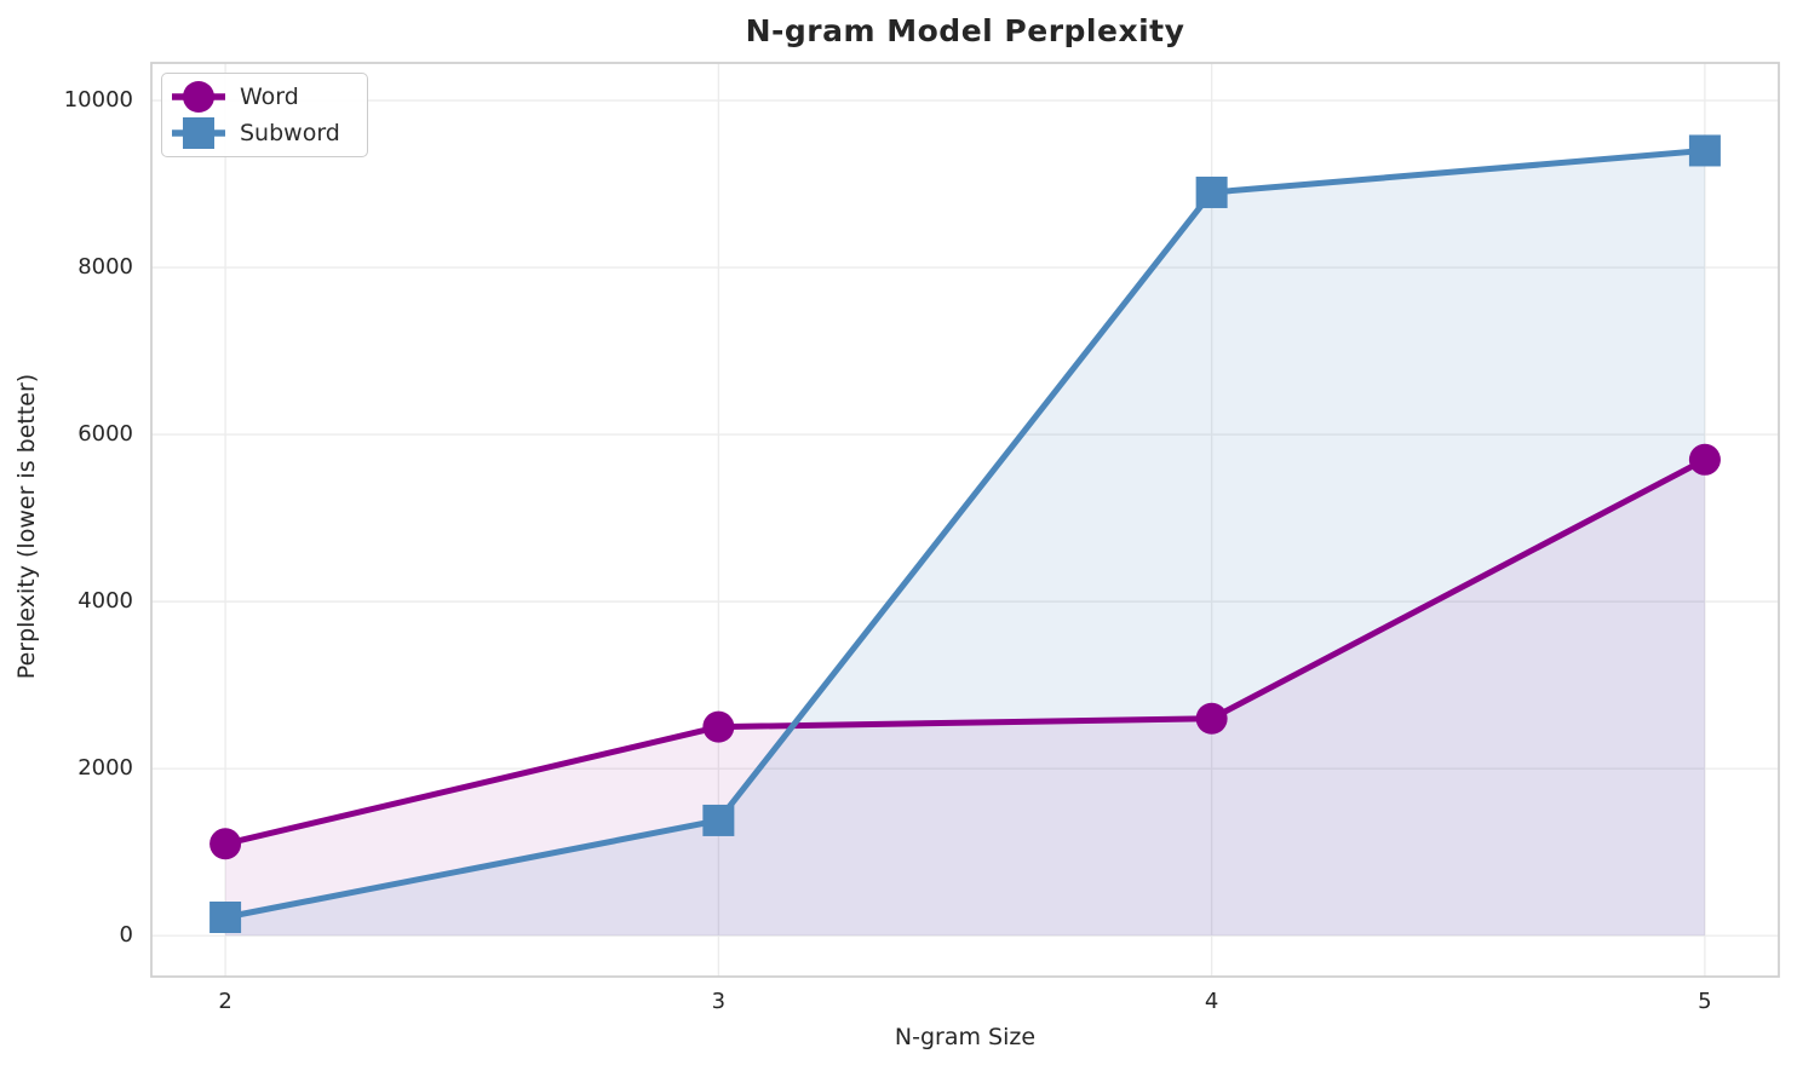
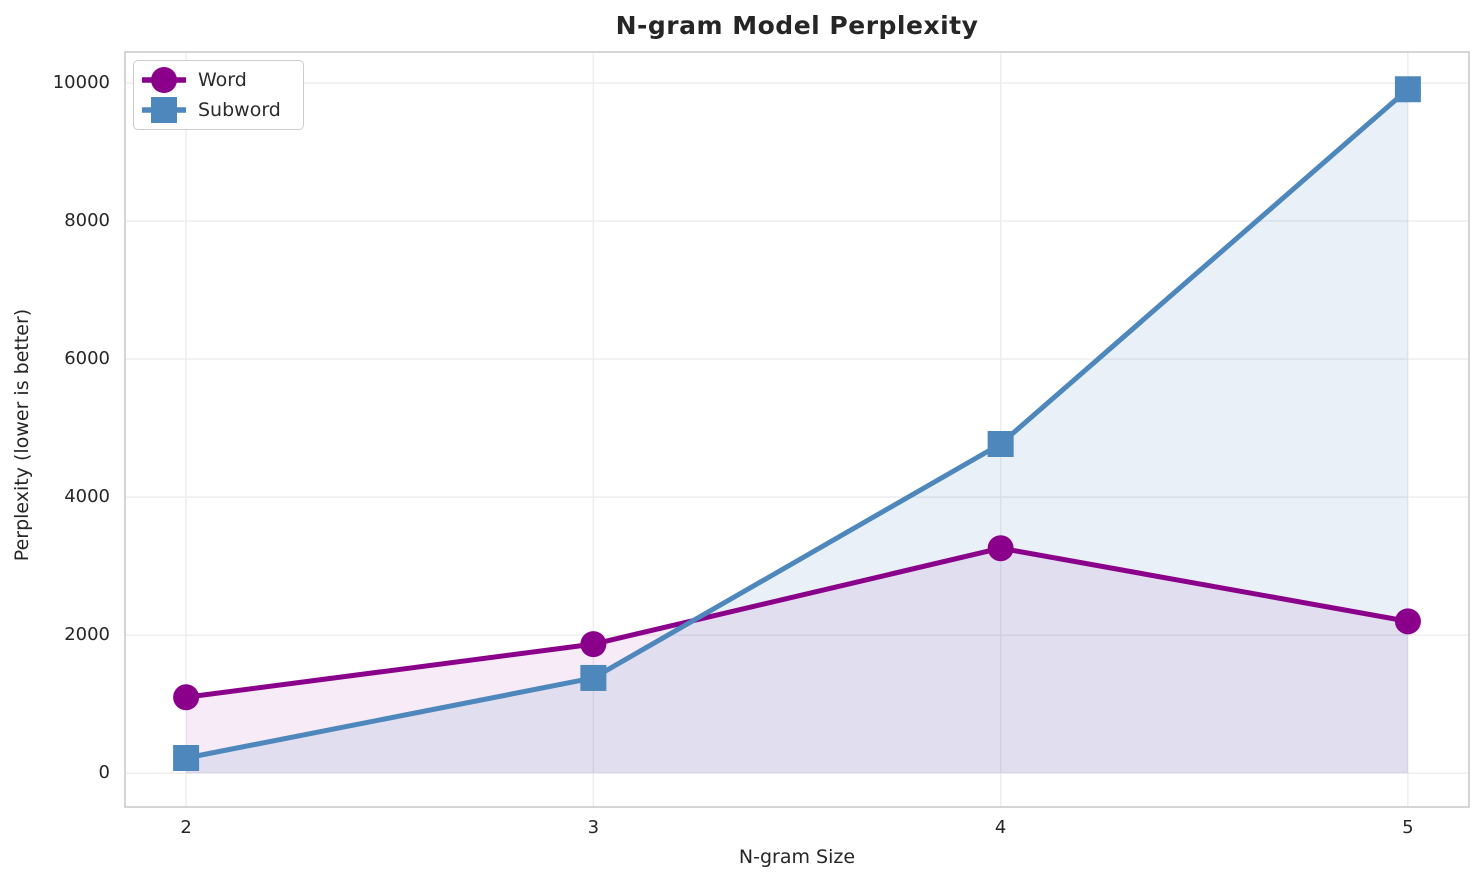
Word/3: 2500 -> 1900
Word/4: 2600 -> 3300
Subword/4: 8900 -> 4800
Word/5: 5700 -> 2200
Subword/5: 9400 -> 9900
